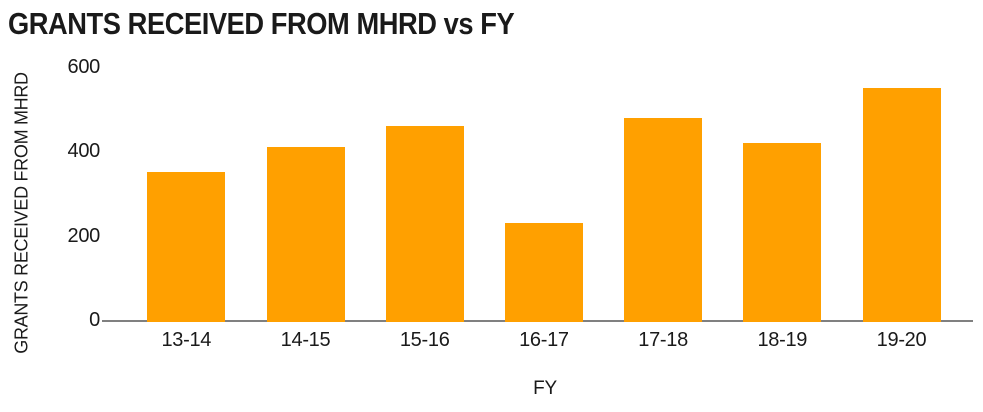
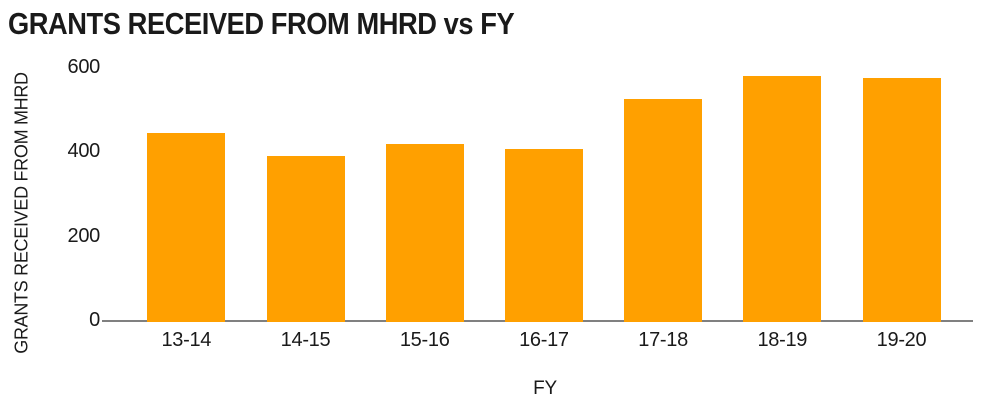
13-14: 350 -> 440
14-15: 410 -> 390
15-16: 460 -> 420
16-17: 230 -> 400
17-18: 480 -> 520
18-19: 420 -> 580
19-20: 550 -> 570
